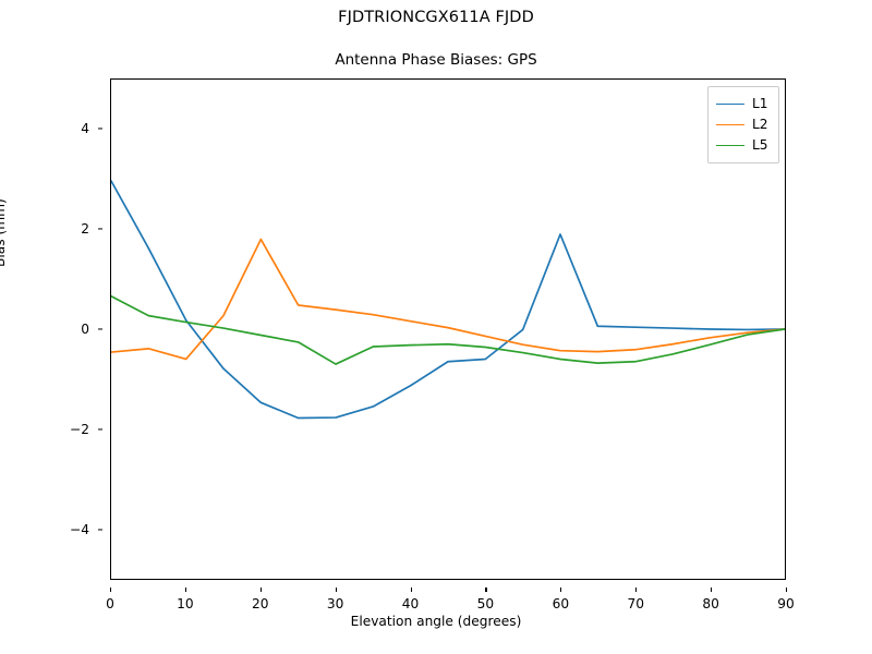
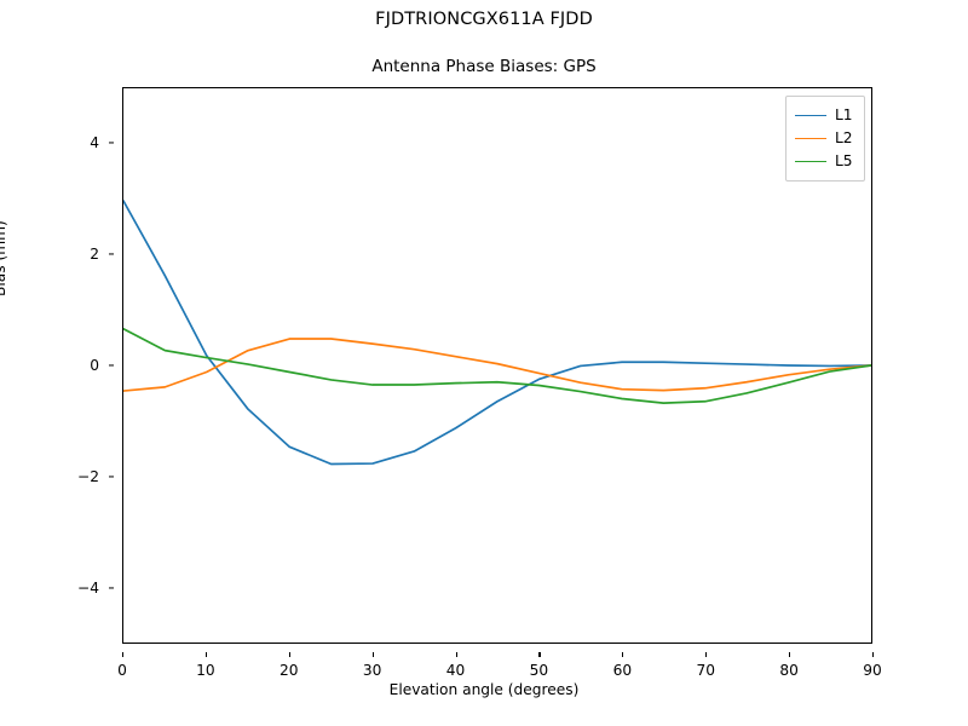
L2/10: -0.6 -> -0.1
L2/20: 1.8 -> 0.5
L5/30: -0.7 -> -0.3
L1/50: -0.6 -> -0.2
L1/60: 1.9 -> 0.1
